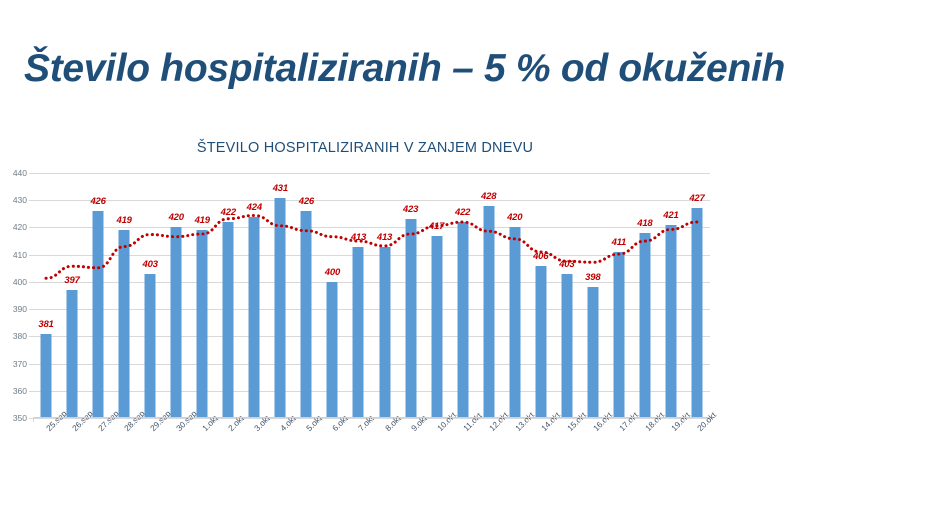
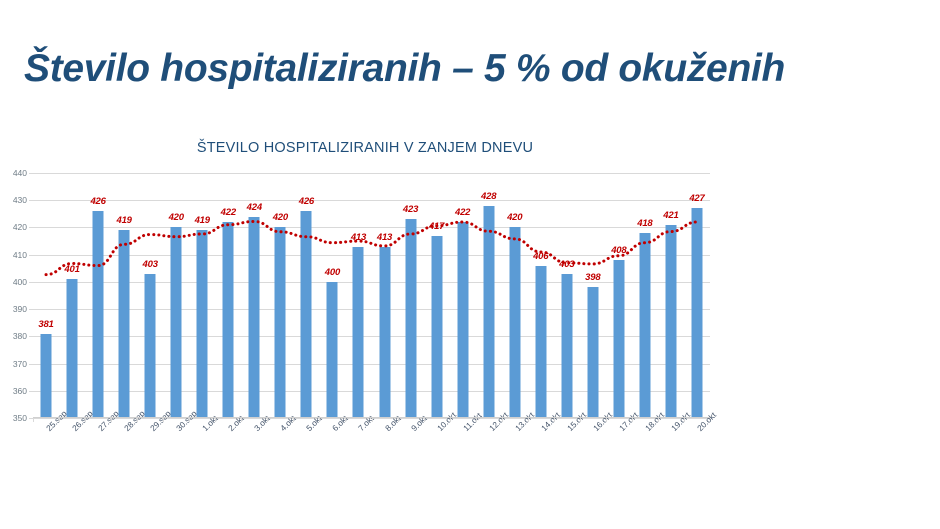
26.sep: 397 -> 401
4.okt: 431 -> 420
17.okt: 411 -> 408
